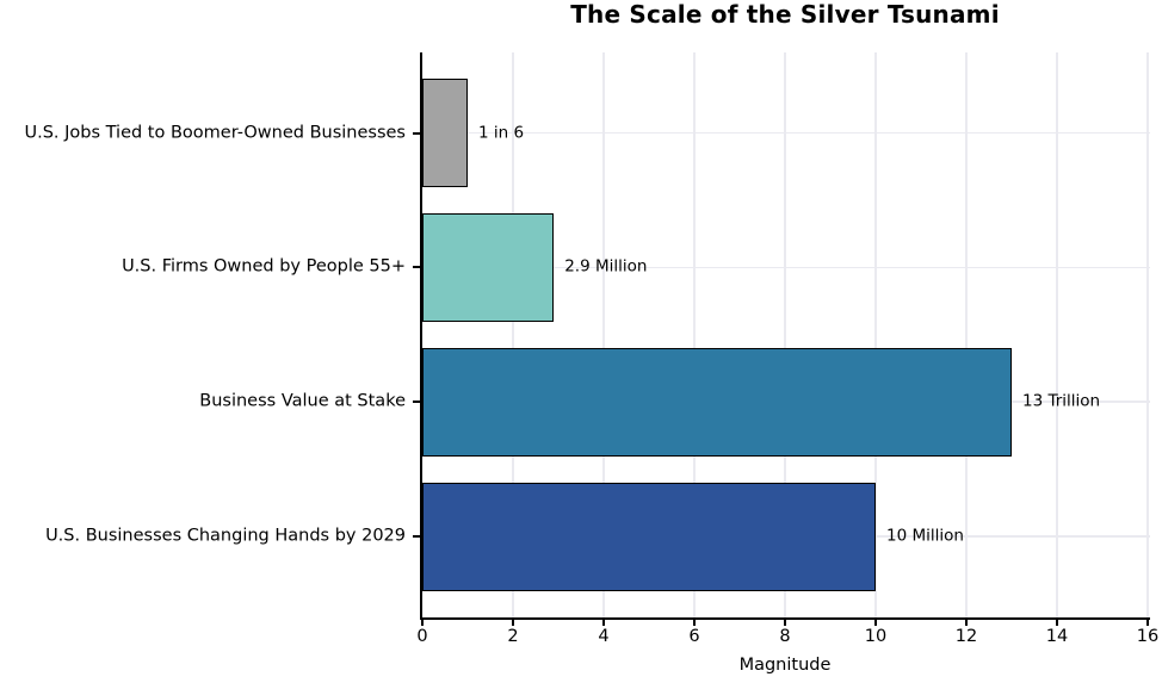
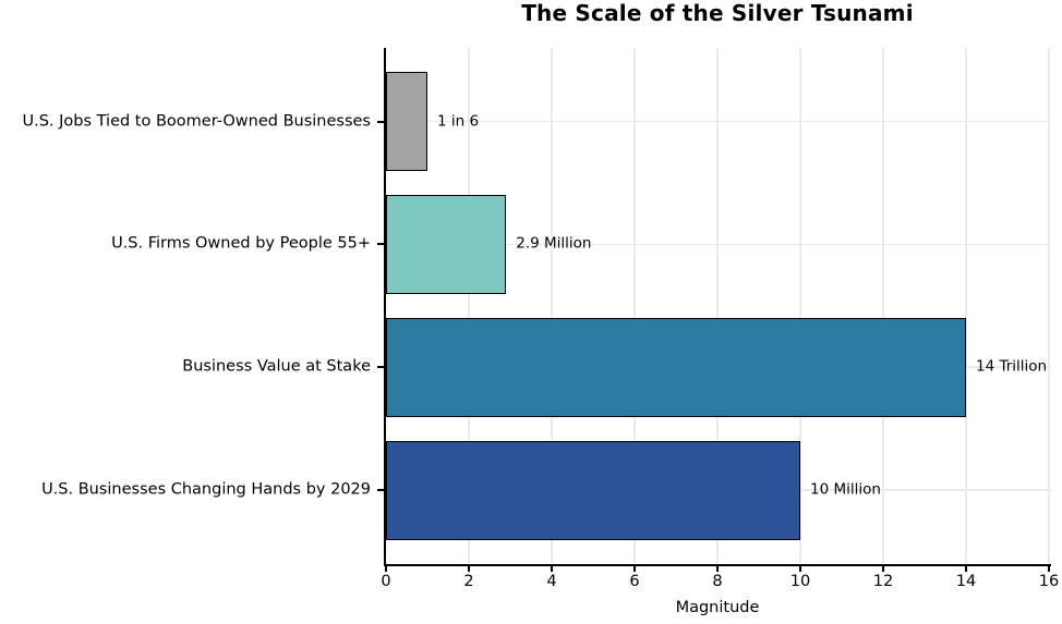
Business Value at Stake: 13 -> 14
